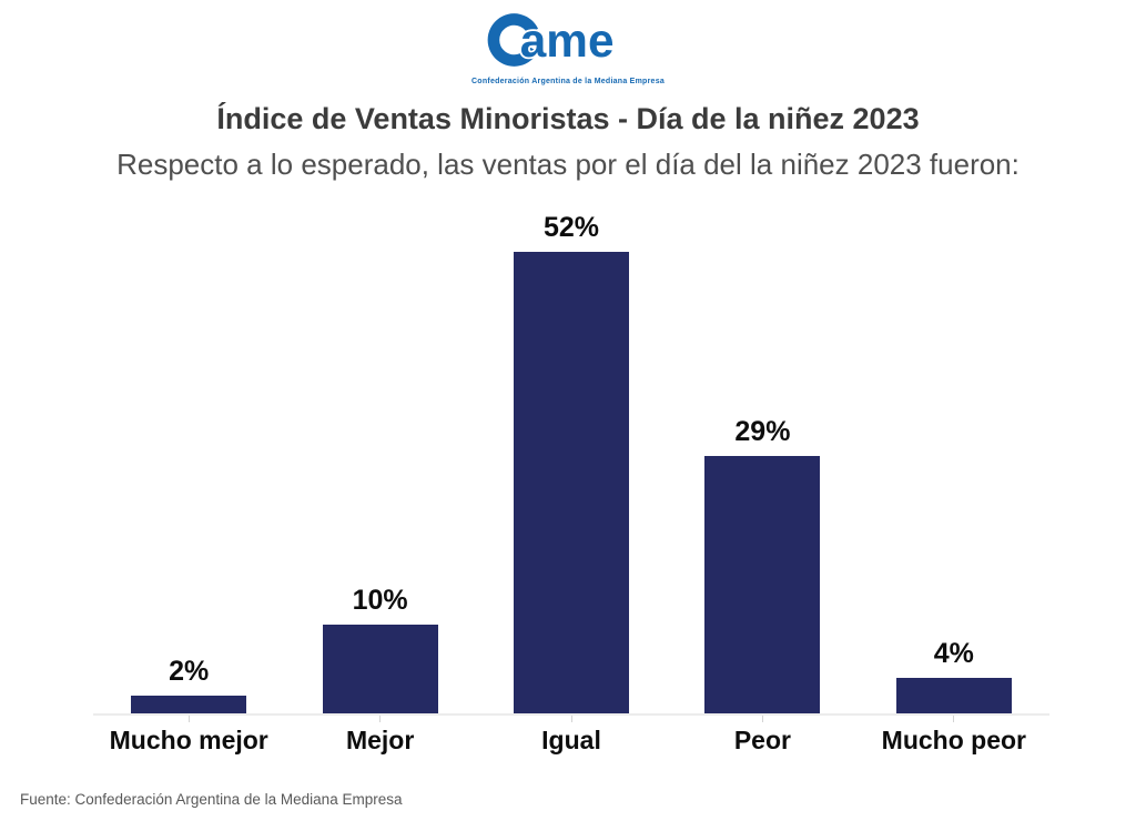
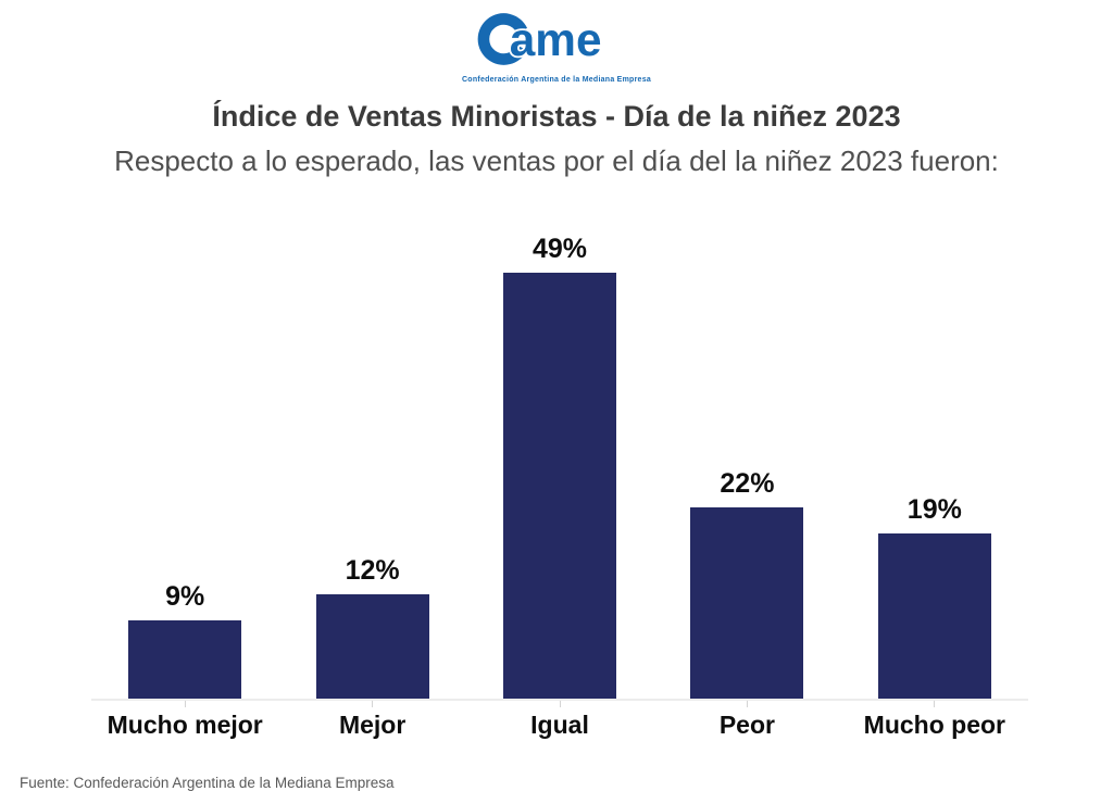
Mucho mejor: 2% -> 9%
Mejor: 10% -> 12%
Igual: 52% -> 49%
Peor: 29% -> 22%
Mucho peor: 4% -> 19%
